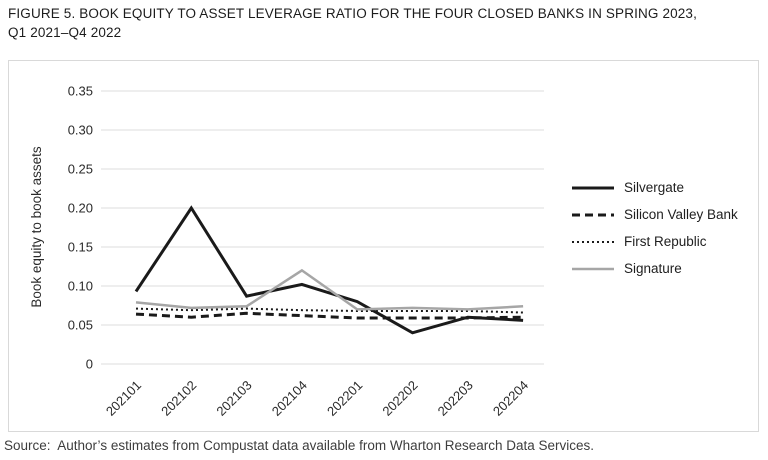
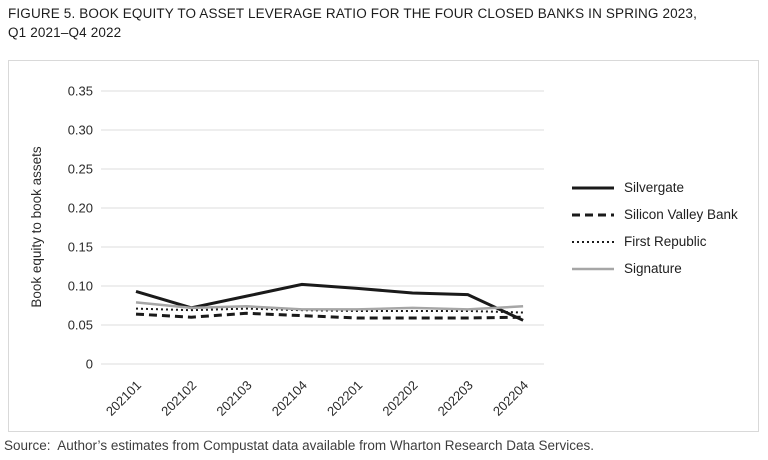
Silvergate/202102: 0.20 -> 0.07
Signature/202104: 0.12 -> 0.07
Silvergate/202201: 0.08 -> 0.10
Silvergate/202202: 0.04 -> 0.09
Silvergate/202203: 0.06 -> 0.09
